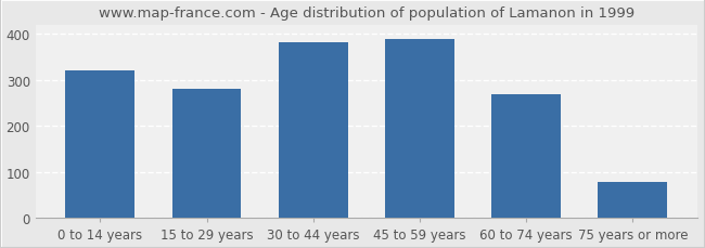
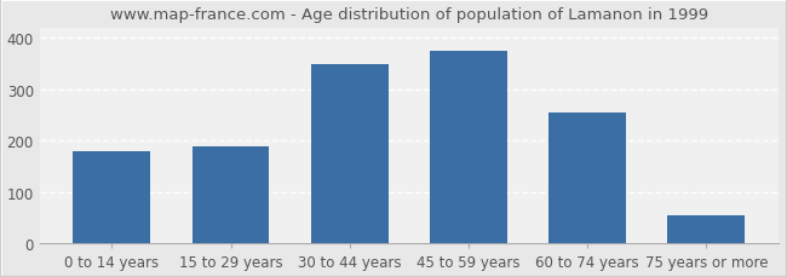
0 to 14 years: 322 -> 180
15 to 29 years: 281 -> 190
30 to 44 years: 382 -> 350
45 to 59 years: 388 -> 375
60 to 74 years: 270 -> 255
75 years or more: 78 -> 55
